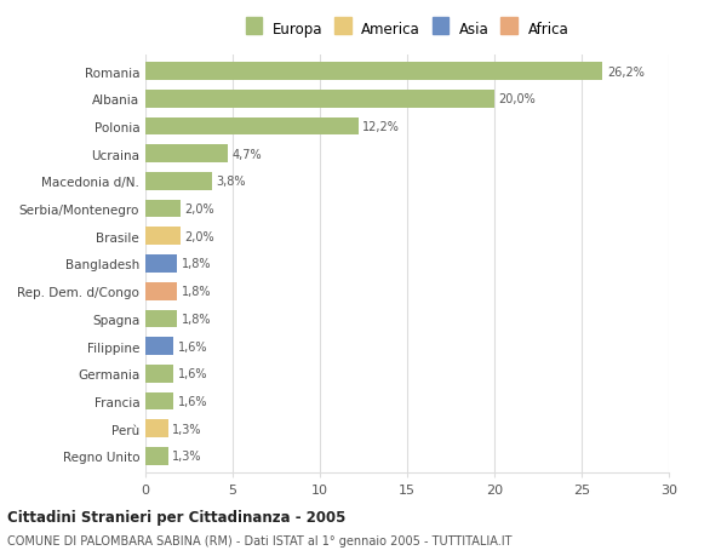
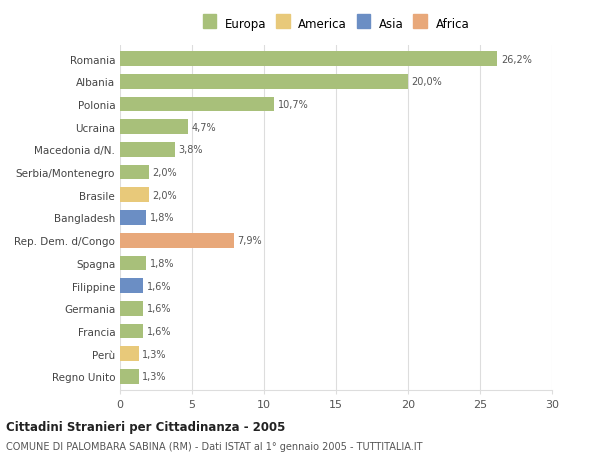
Polonia: 12,2% -> 10,7%
Rep. Dem. d/Congo: 1,8% -> 7,9%
